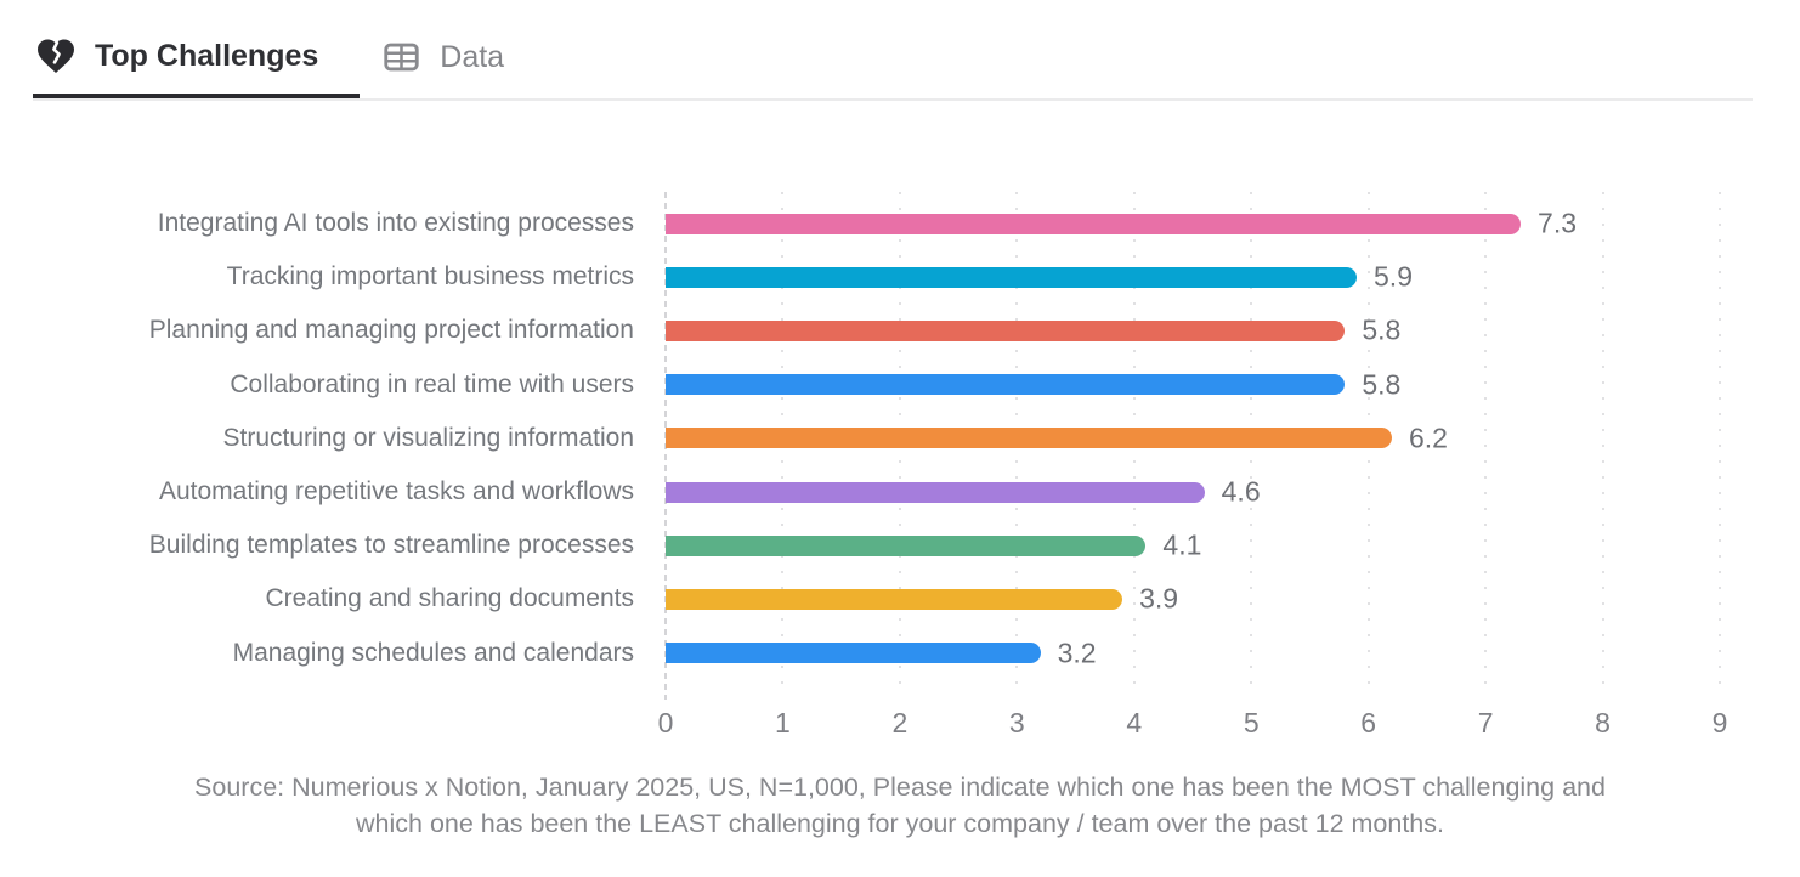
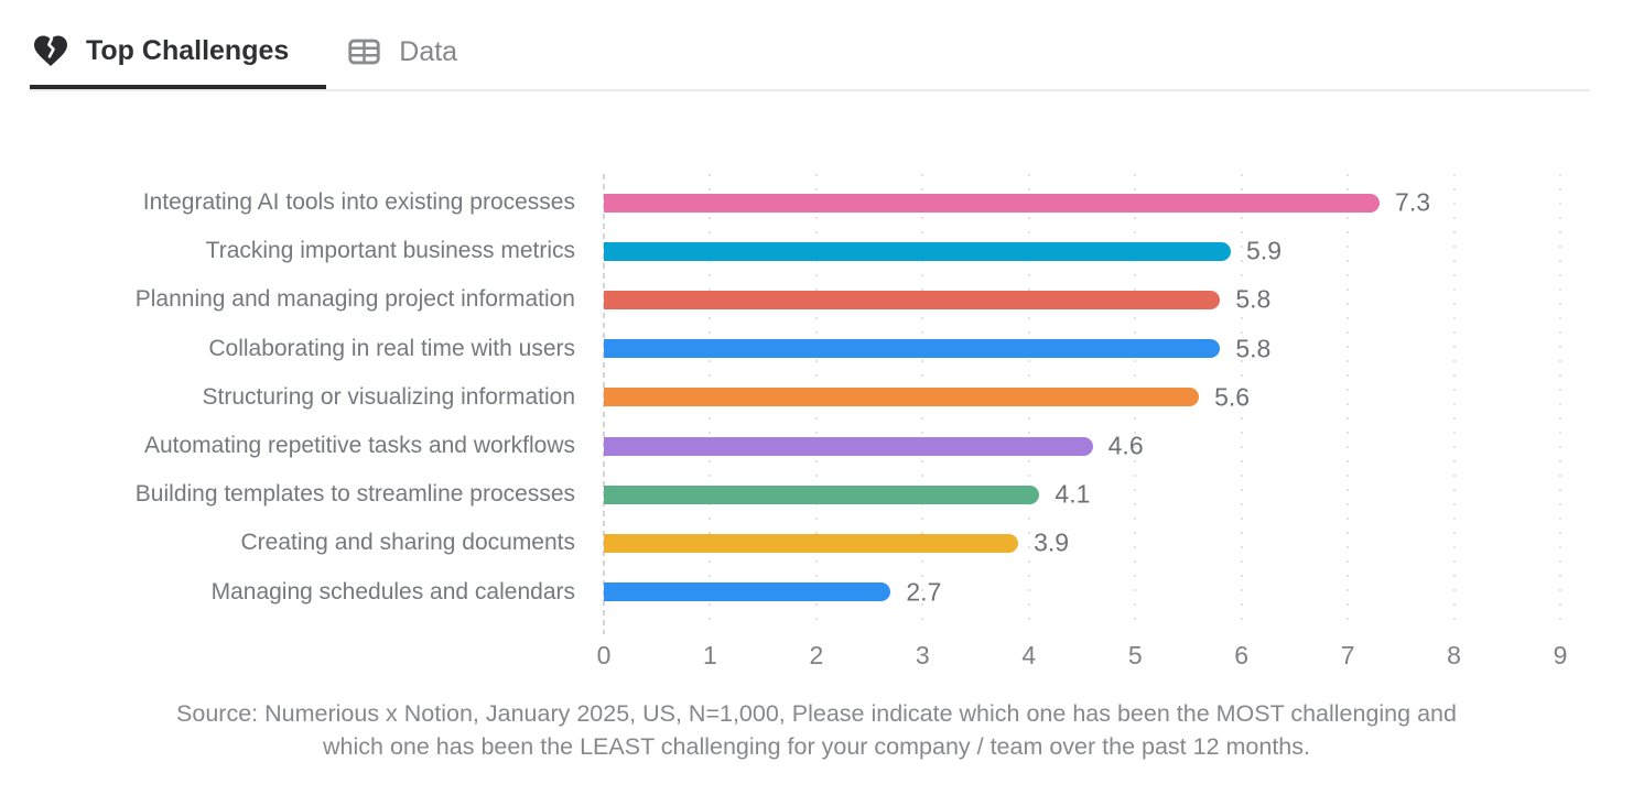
Structuring or visualizing information: 6.2 -> 5.6
Managing schedules and calendars: 3.2 -> 2.7
